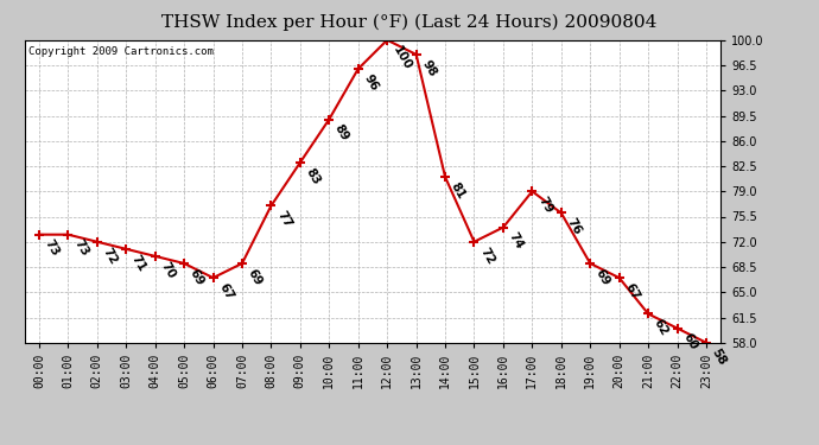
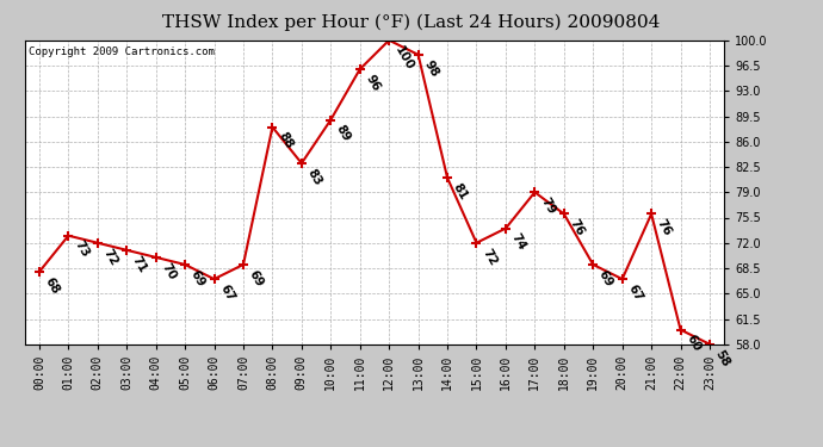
00:00: 73 -> 68
08:00: 77 -> 88
21:00: 62 -> 76
